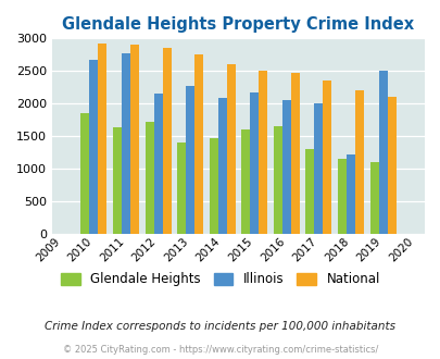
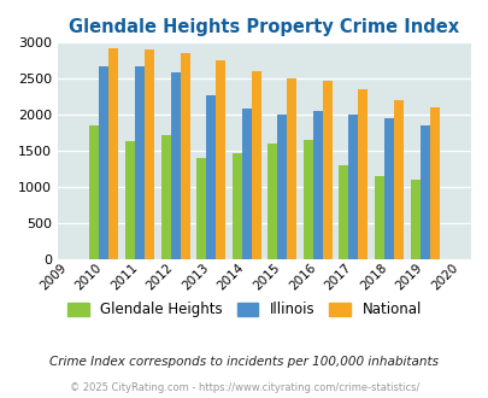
Illinois/2011: 2780 -> 2670
Illinois/2012: 2160 -> 2590
Illinois/2015: 2180 -> 2000
Illinois/2018: 1220 -> 1950
Illinois/2019: 2500 -> 1850
